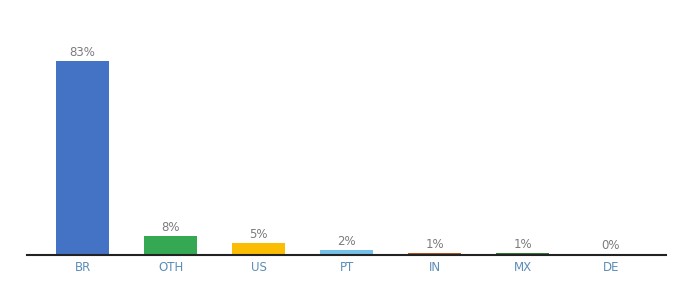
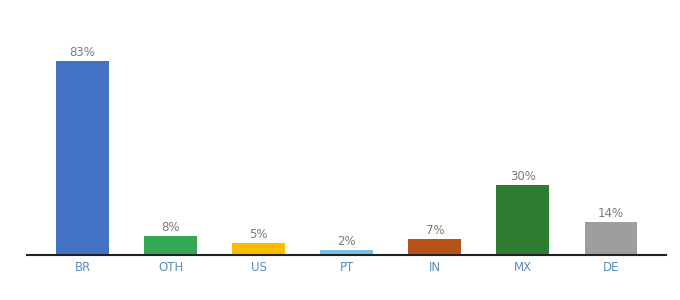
IN: 1% -> 7%
MX: 1% -> 30%
DE: 0% -> 14%
